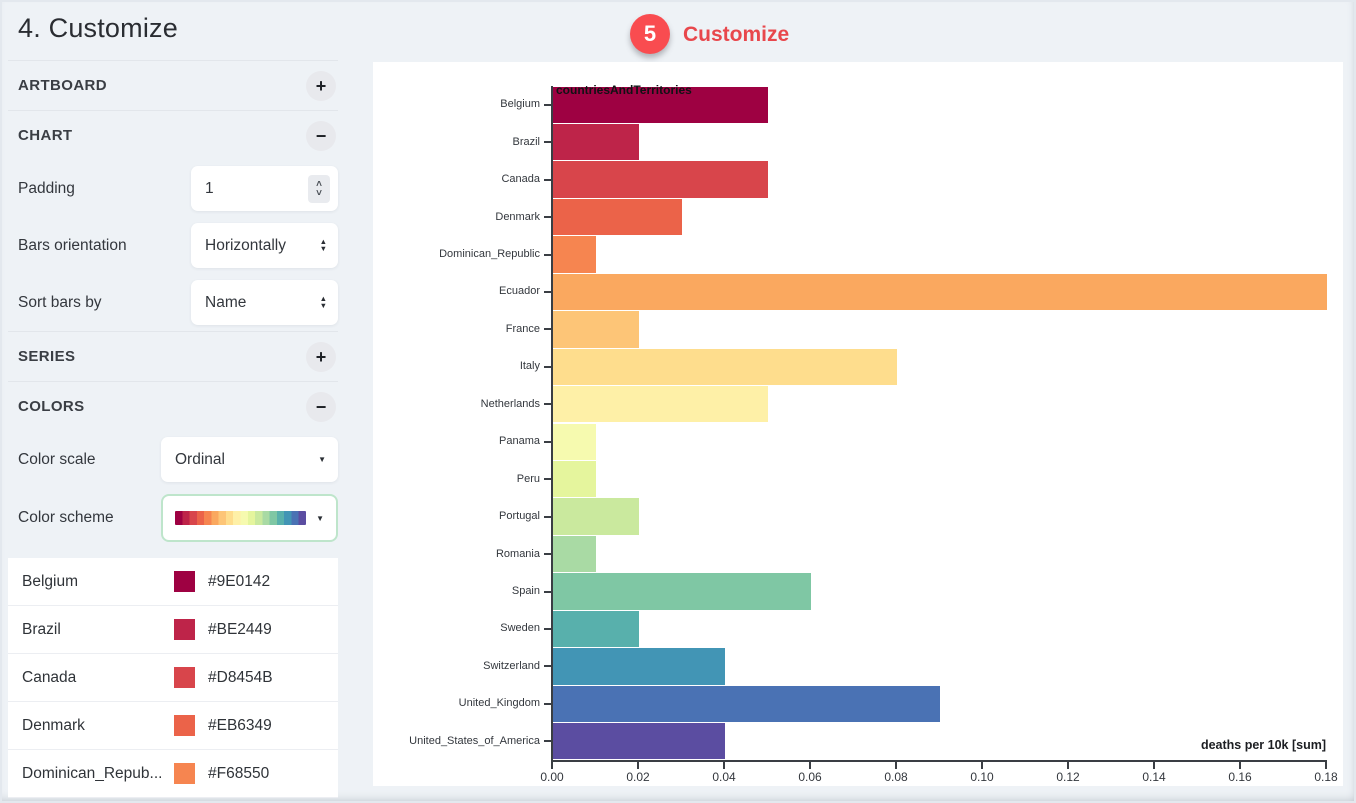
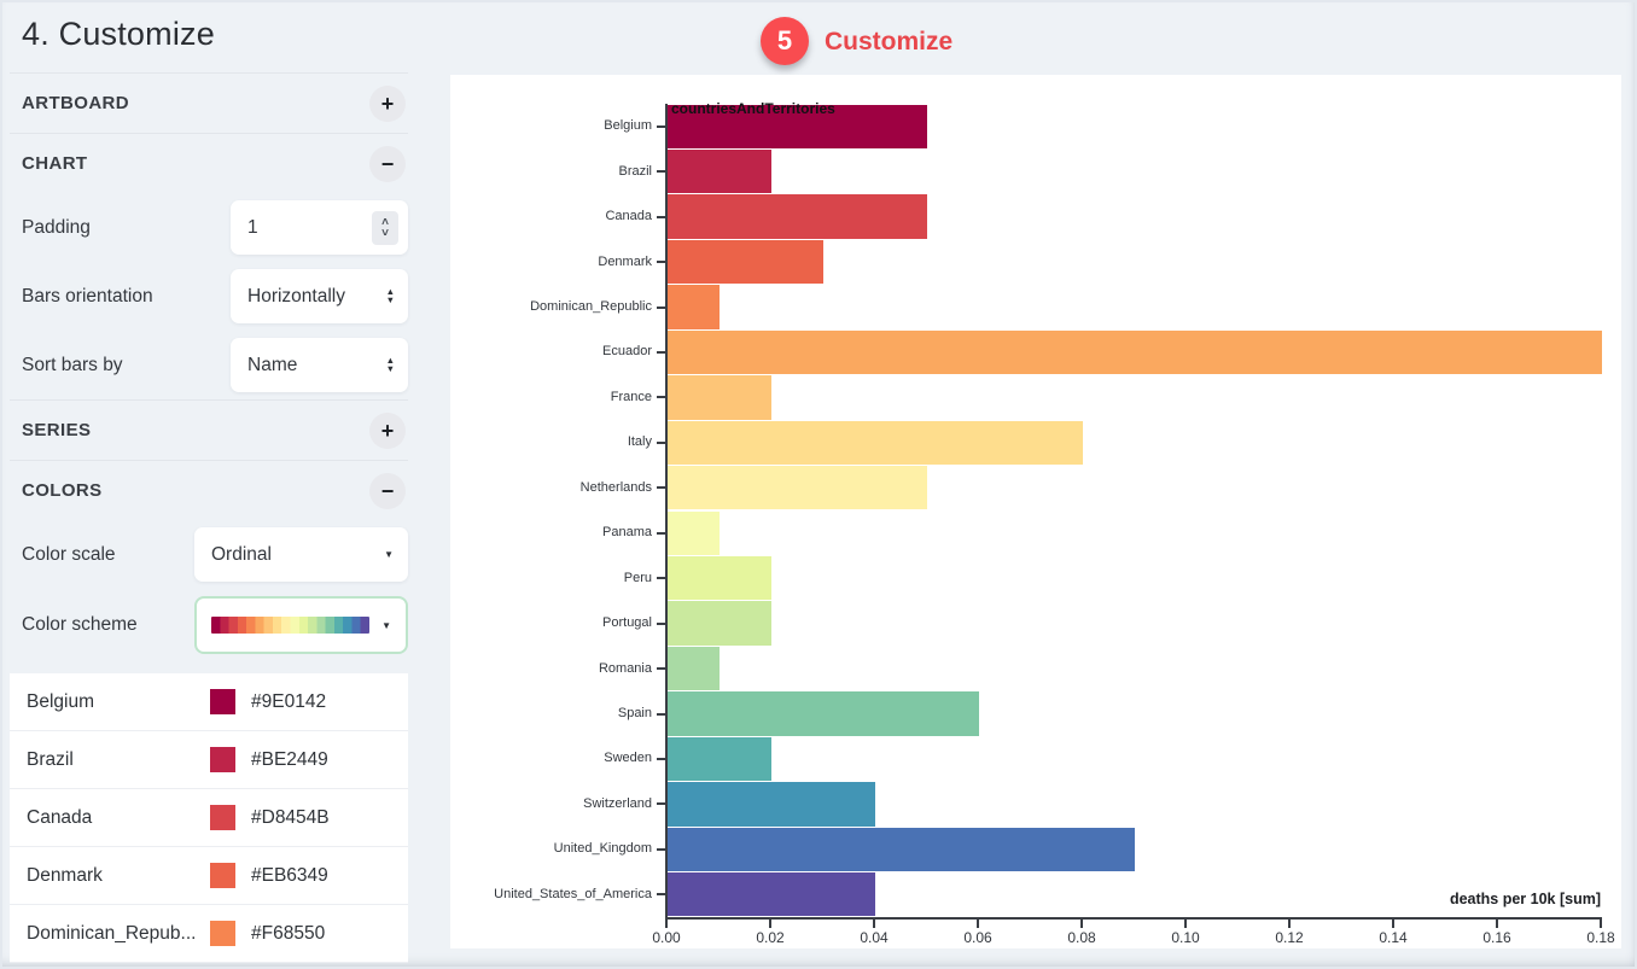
Peru: 0.01 -> 0.02
